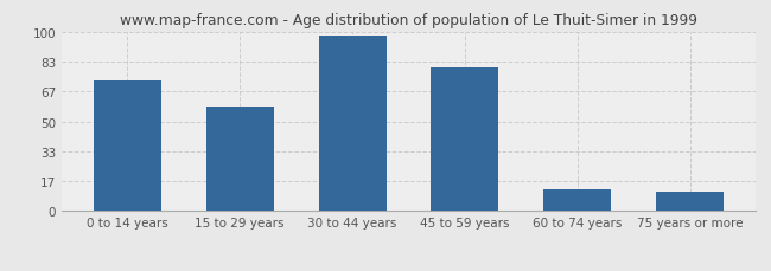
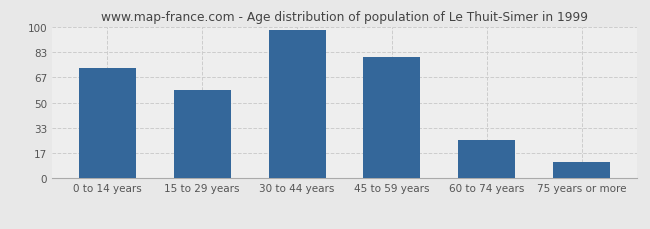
60 to 74 years: 12 -> 25
